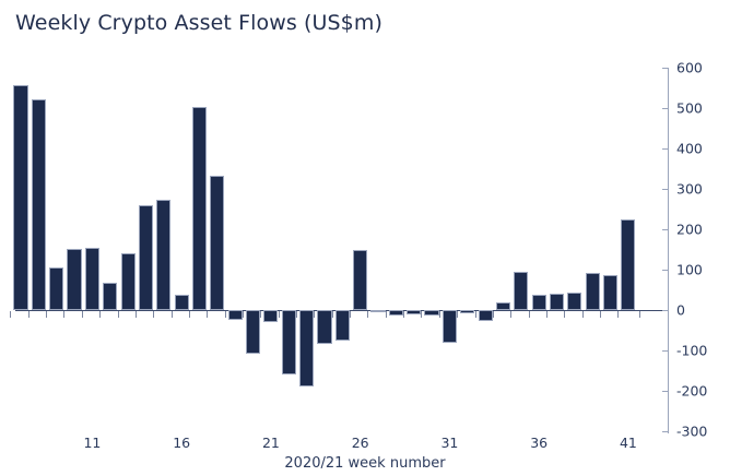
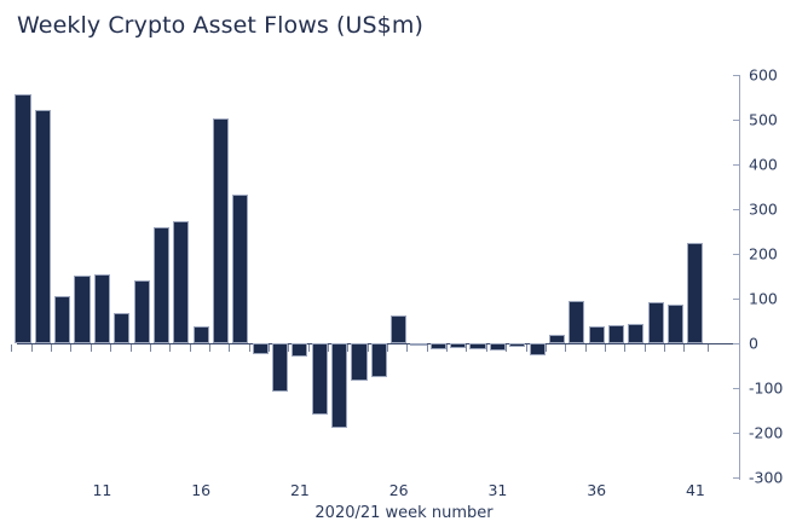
26: 150 -> 60
31: -80 -> -20
